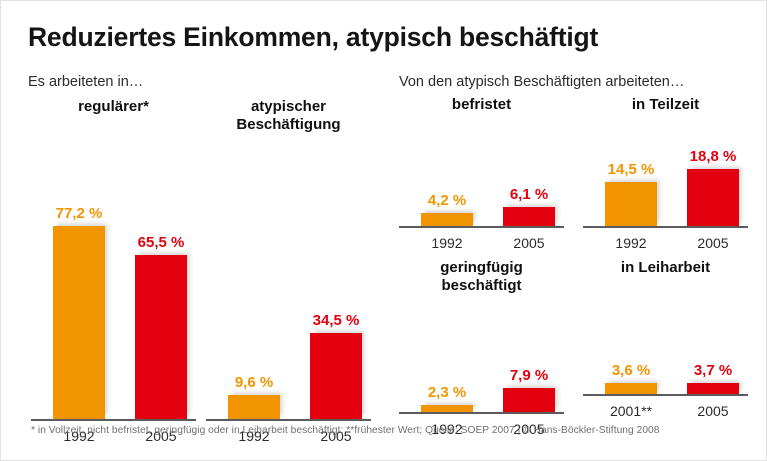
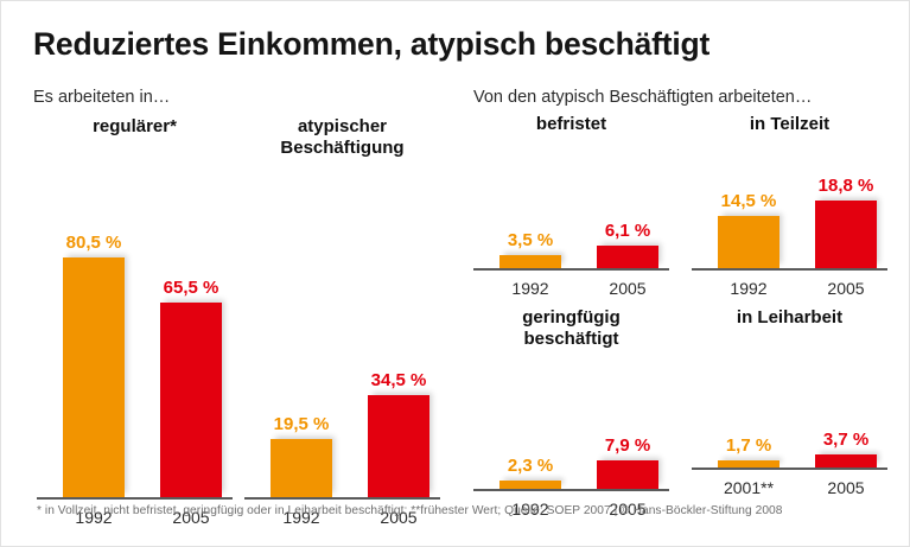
regulärer*/1992: 77,2 -> 80,5
atypischer Beschäftigung/1992: 9,6 -> 19,5
befristet/1992: 4,2 -> 3,5
in Leiharbeit/2001**: 3,6 -> 1,7
